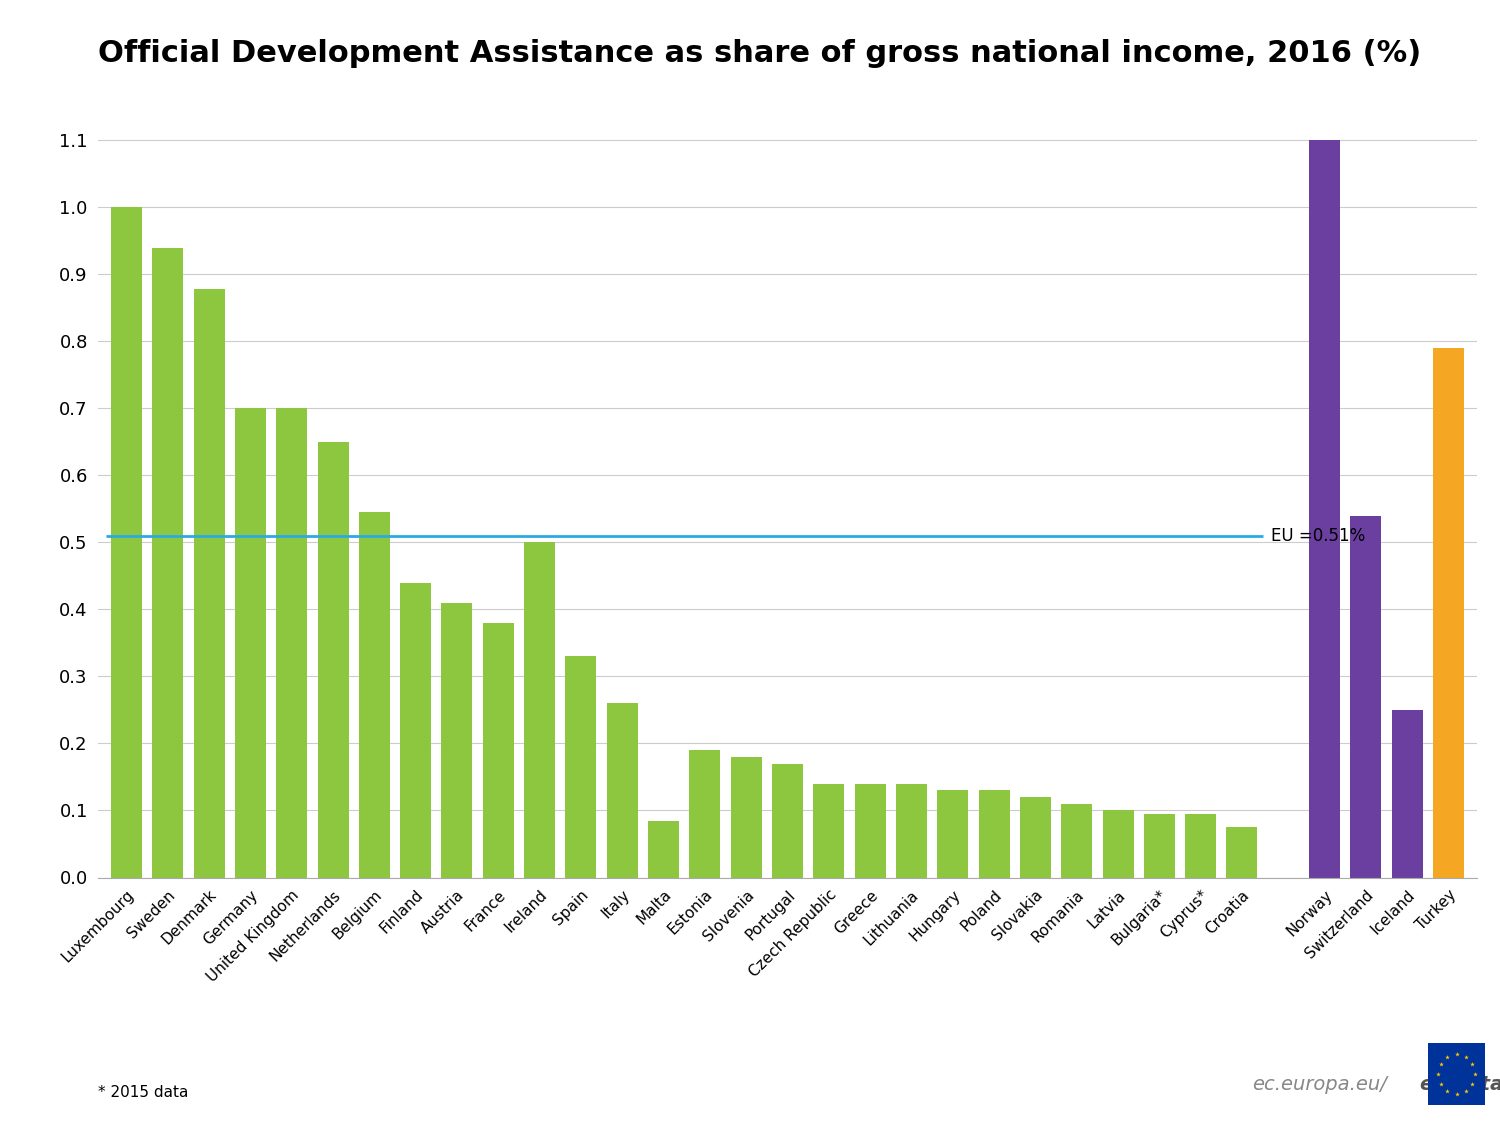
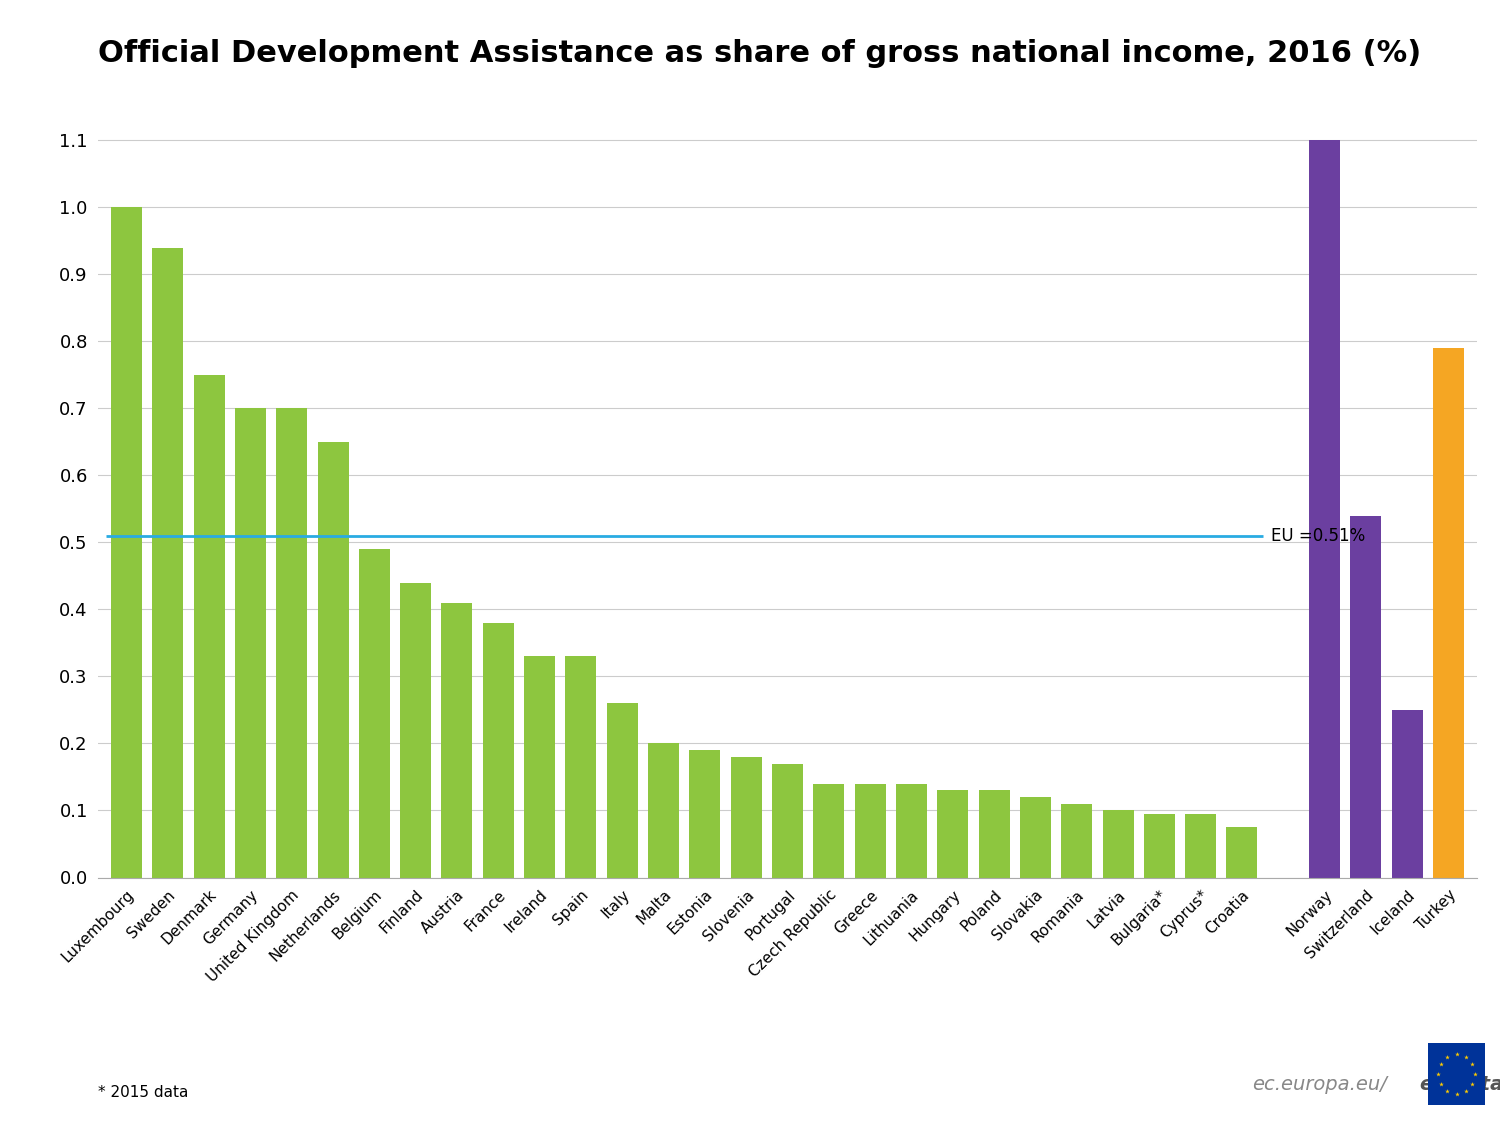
Denmark: 0.878 -> 0.750
Belgium: 0.546 -> 0.490
Ireland: 0.500 -> 0.330
Malta: 0.084 -> 0.200
